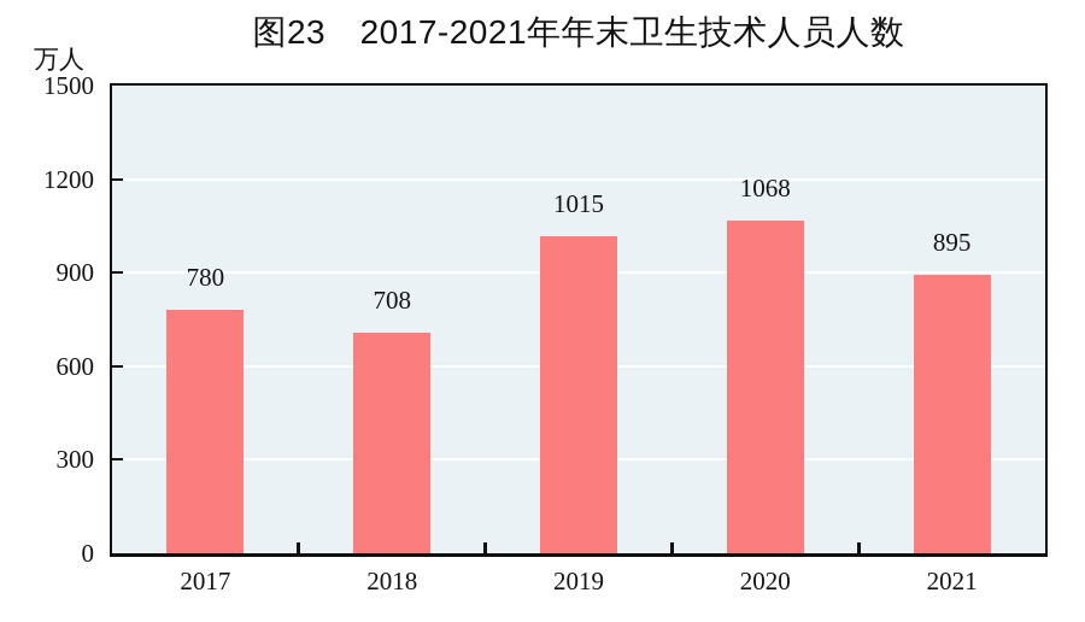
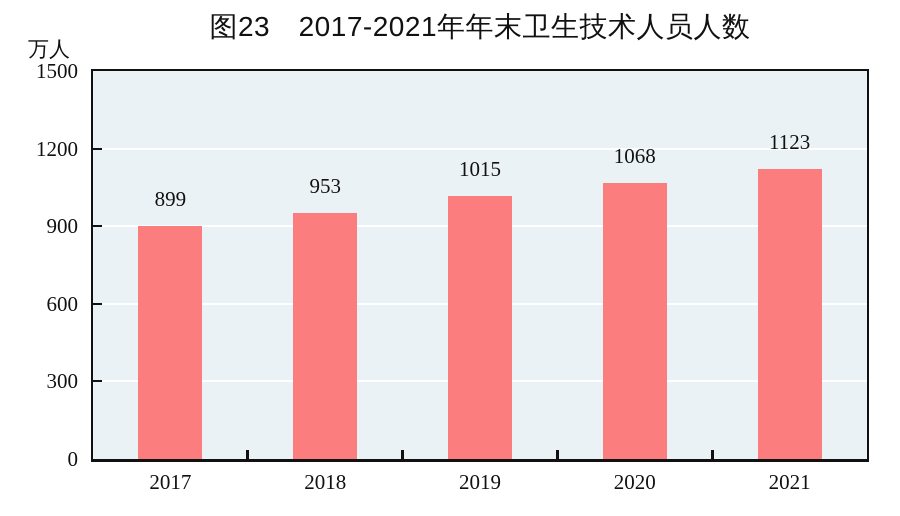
2017: 780 -> 899
2018: 708 -> 953
2021: 895 -> 1123
